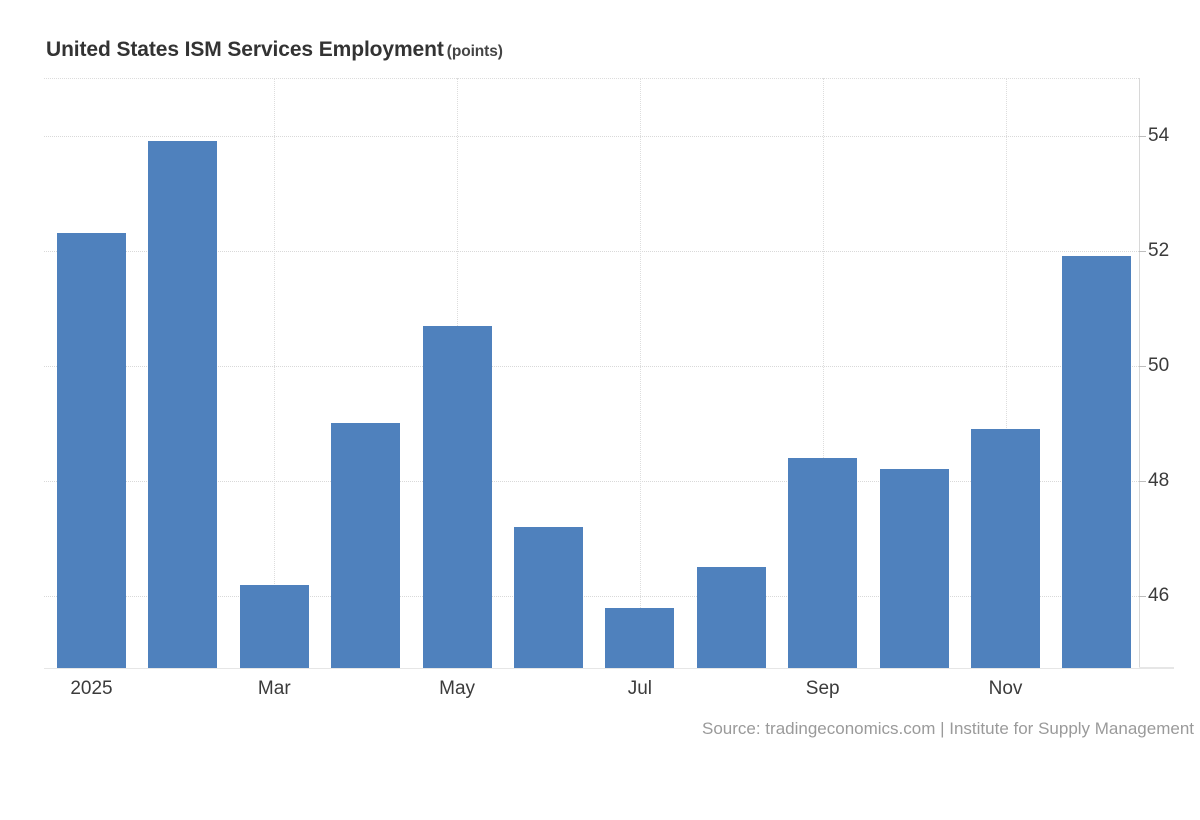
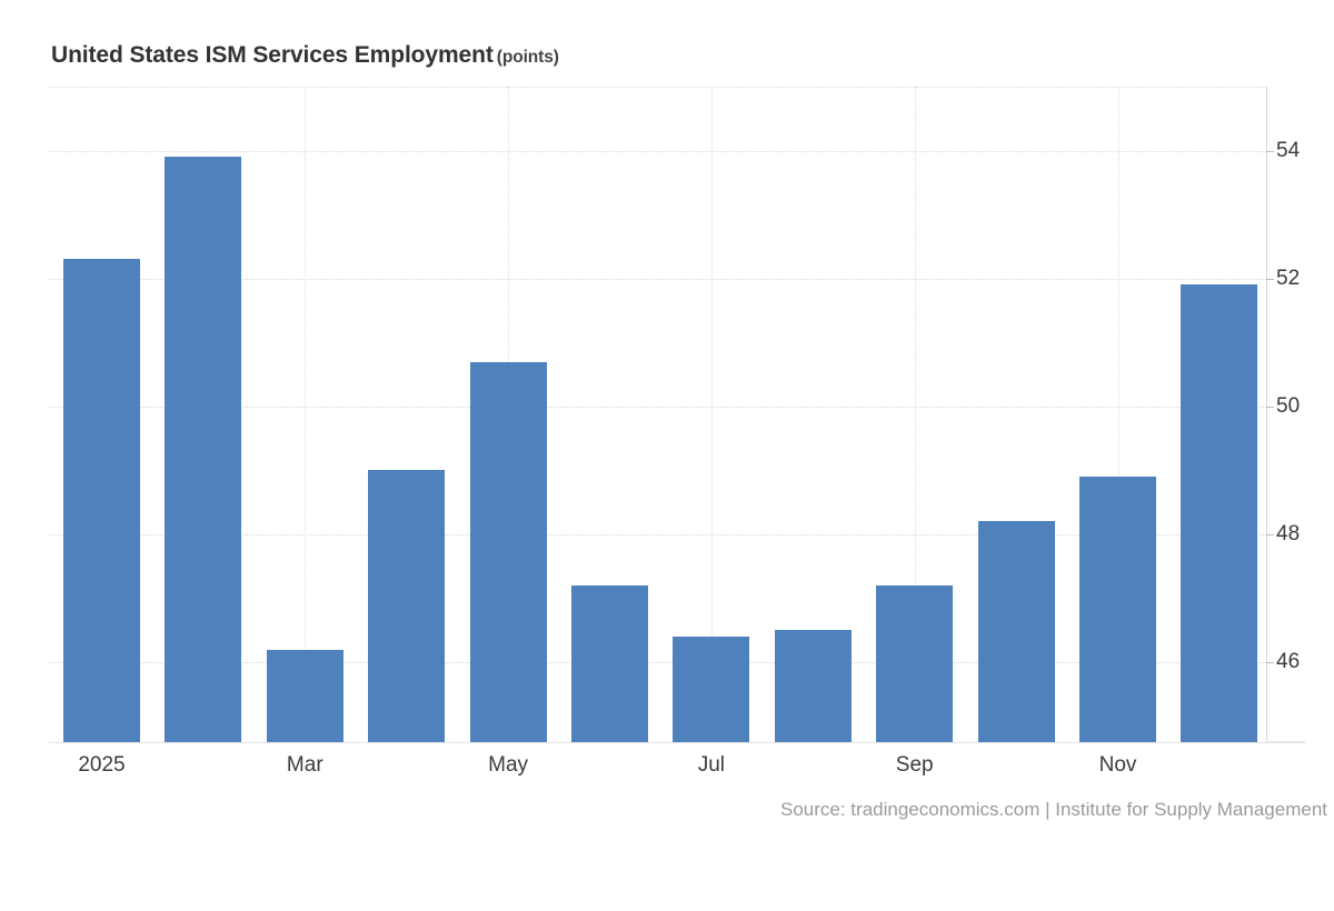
Jul: 45.8 -> 46.4
Sep: 48.4 -> 47.2
